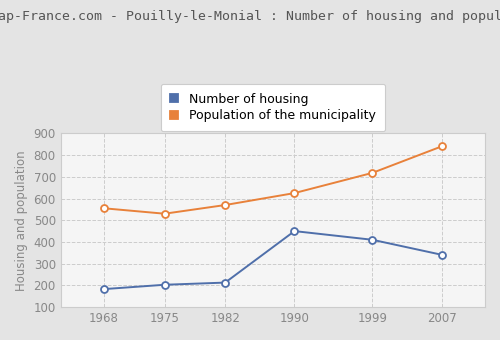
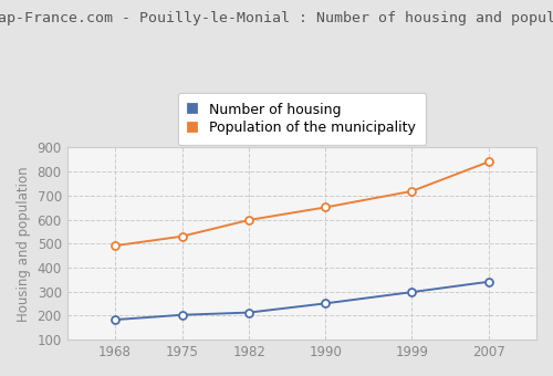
Population of the municipality/1968: 555 -> 491
Population of the municipality/1982: 570 -> 598
Number of housing/1990: 450 -> 251
Population of the municipality/1990: 625 -> 651
Number of housing/1999: 410 -> 298
